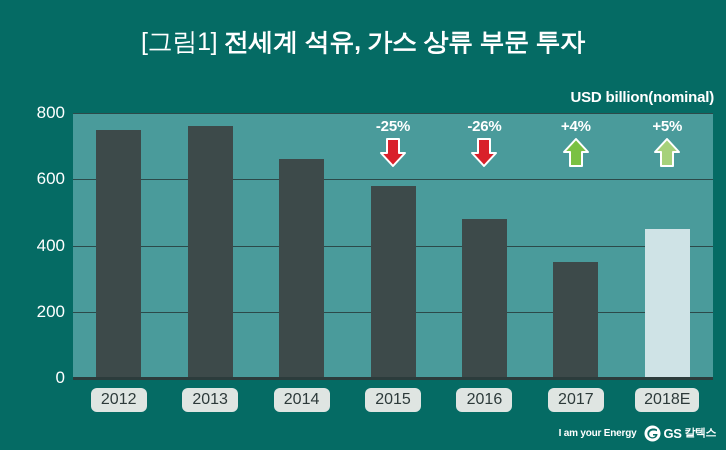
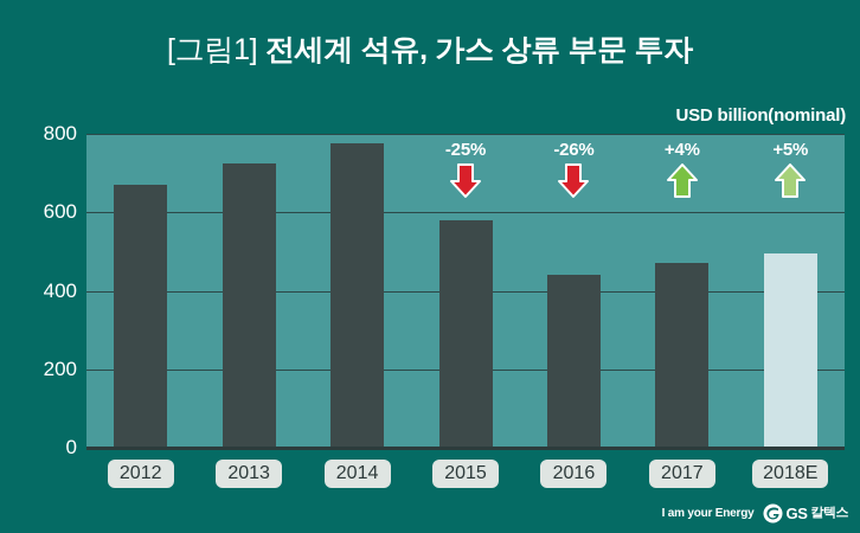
2012: 750 -> 670
2013: 760 -> 720
2014: 660 -> 780
2016: 480 -> 440
2017: 350 -> 470
2018E: 450 -> 500
